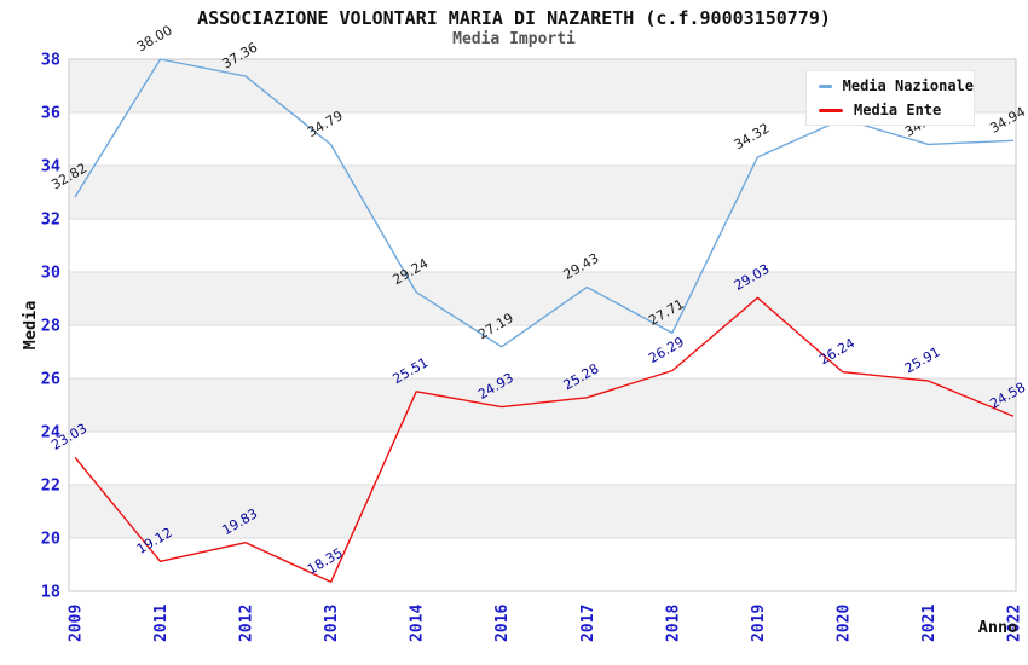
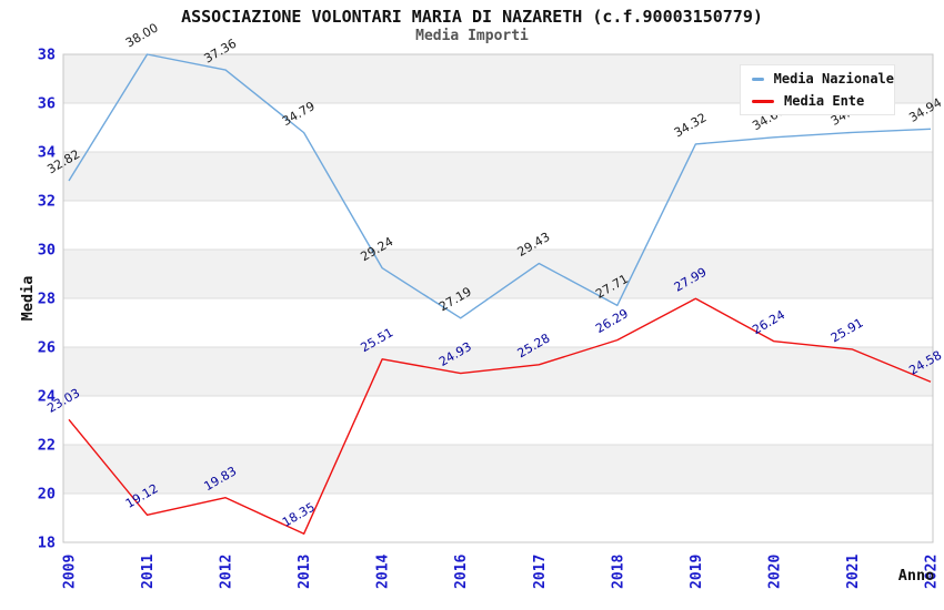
Media Ente/2019: 29.03 -> 27.99
Media Nazionale/2020: 35.75 -> 34.60
